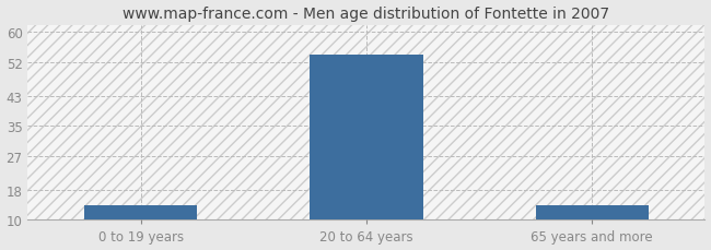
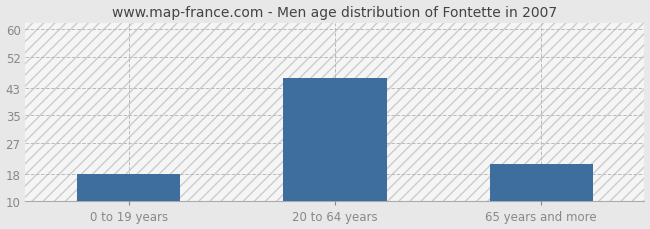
0 to 19 years: 14 -> 18
20 to 64 years: 54 -> 46
65 years and more: 14 -> 21
